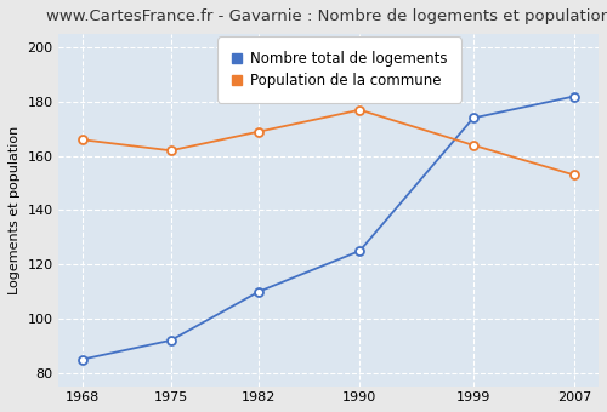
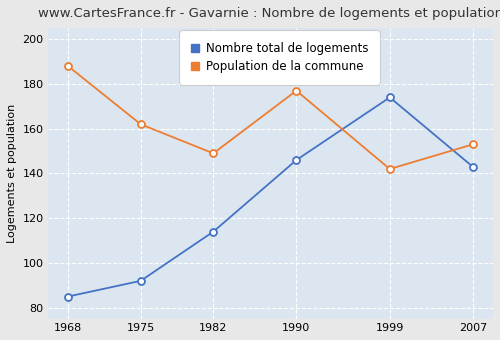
Population de la commune/1968: 166 -> 188
Nombre total de logements/1982: 110 -> 114
Population de la commune/1982: 169 -> 149
Nombre total de logements/1990: 125 -> 146
Population de la commune/1999: 164 -> 142
Nombre total de logements/2007: 182 -> 143
